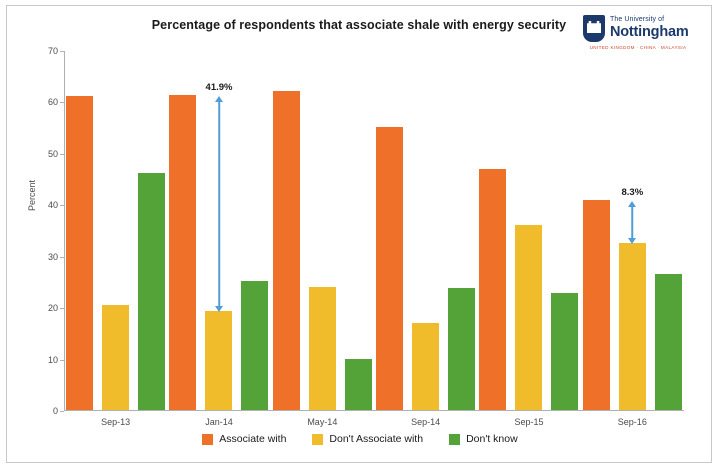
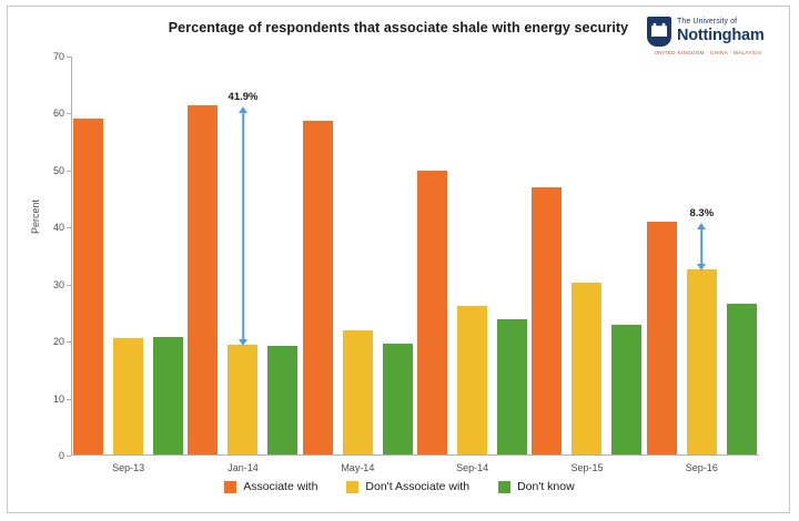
Associate with/Sep-13: 61 -> 59
Don't know/Sep-13: 46 -> 21
Don't know/Jan-14: 25 -> 19
Associate with/May-14: 62 -> 59
Don't Associate with/May-14: 24 -> 22
Don't know/May-14: 10 -> 19
Associate with/Sep-14: 55 -> 50
Don't Associate with/Sep-14: 17 -> 26
Don't Associate with/Sep-15: 36 -> 30
